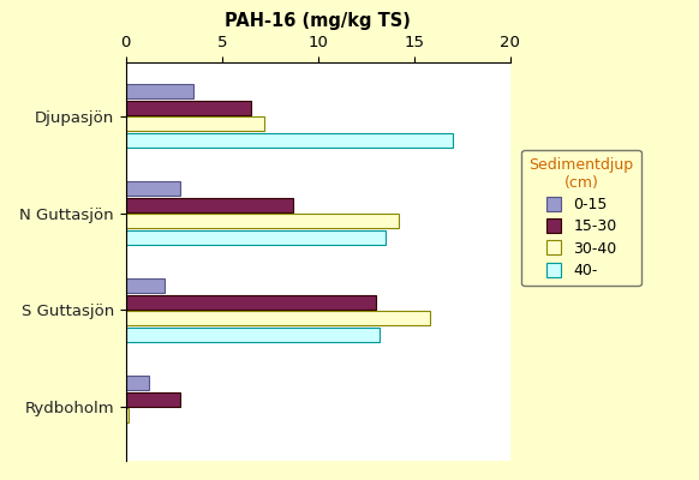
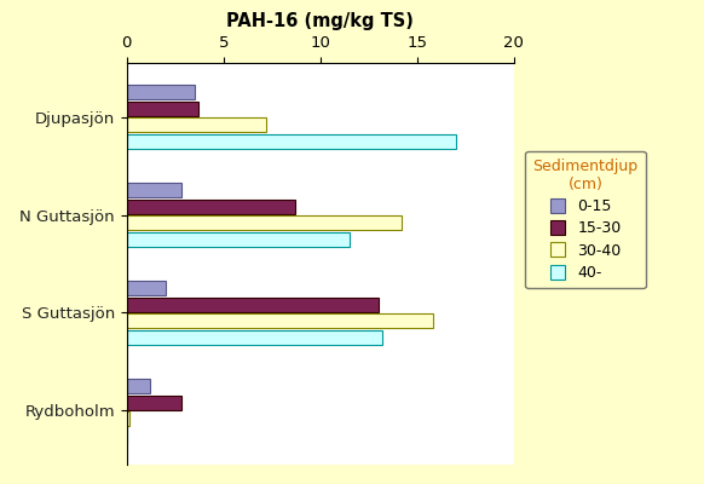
15-30/Djupasjön: 6.5 -> 3.7
40-/N Guttasjön: 13.5 -> 11.5
